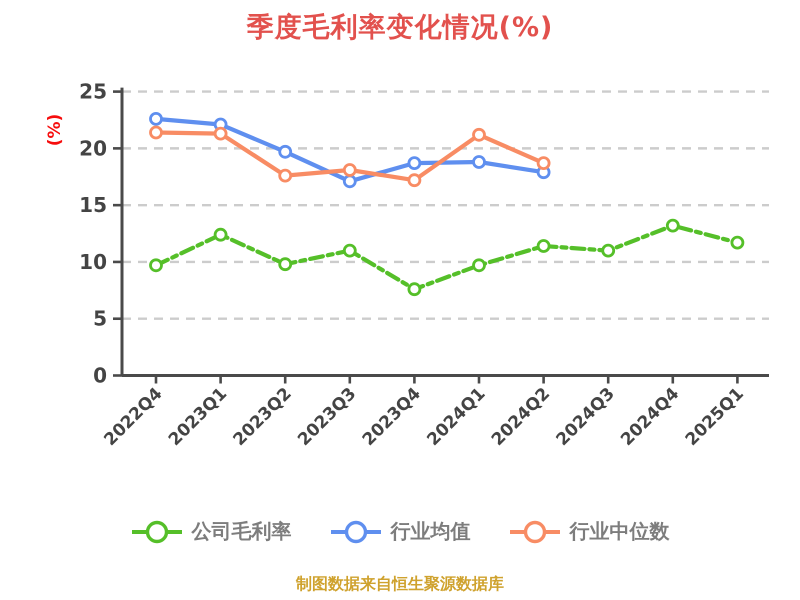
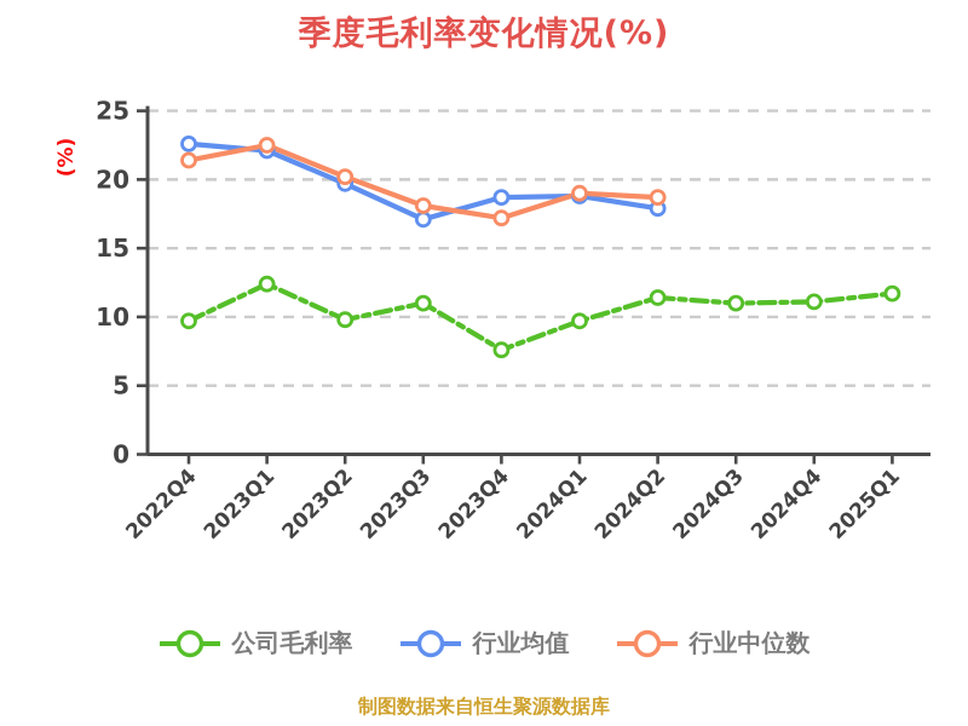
行业中位数/2023Q1: 21.3 -> 22.5
行业中位数/2023Q2: 17.6 -> 20.2
行业中位数/2024Q1: 21.2 -> 19.0
公司毛利率/2024Q4: 13.2 -> 11.1
